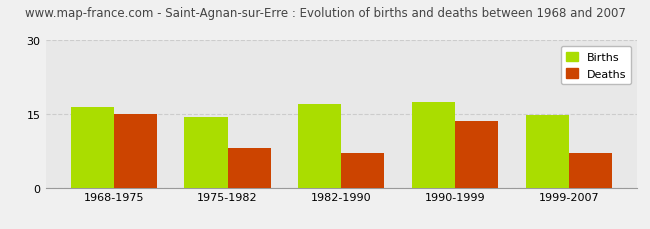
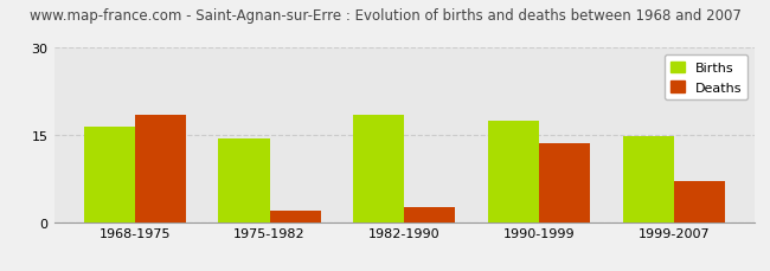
Deaths/1968-1975: 15.0 -> 18.5
Deaths/1975-1982: 8.0 -> 2.0
Births/1982-1990: 17.0 -> 18.5
Deaths/1982-1990: 7.0 -> 2.5
